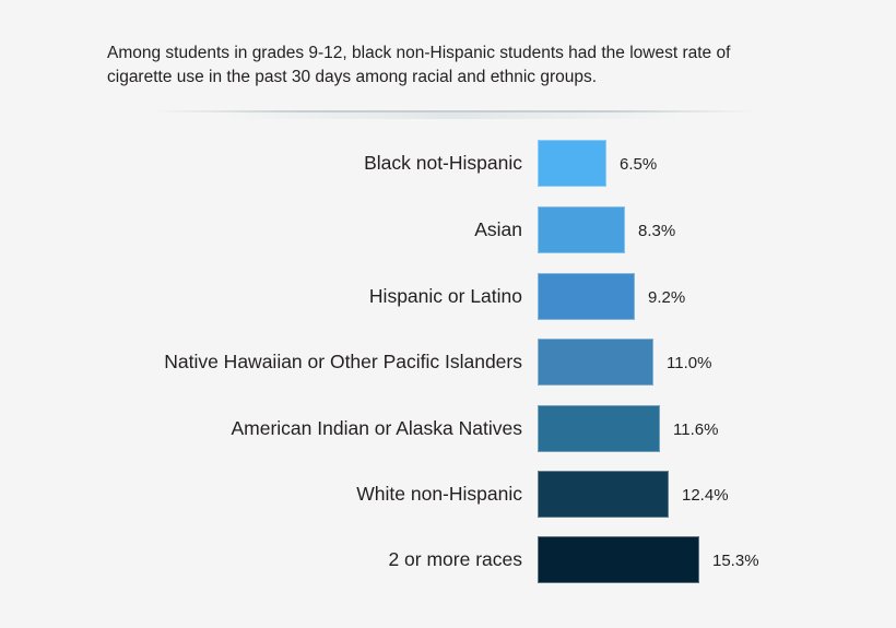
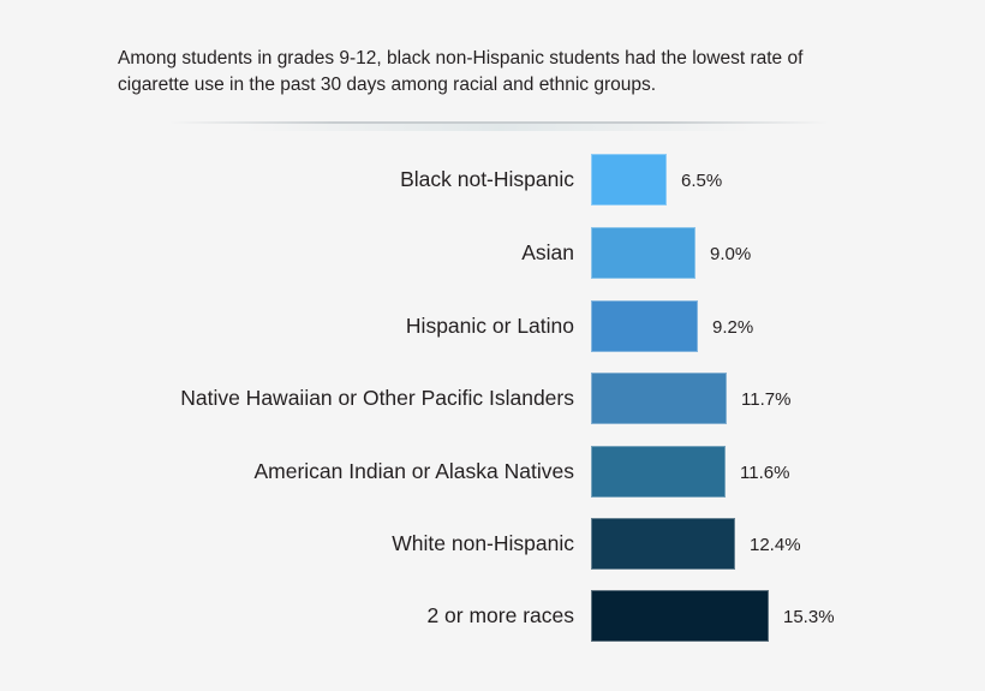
Asian: 8.3% -> 9.0%
Native Hawaiian or Other Pacific Islanders: 11.0% -> 11.7%
